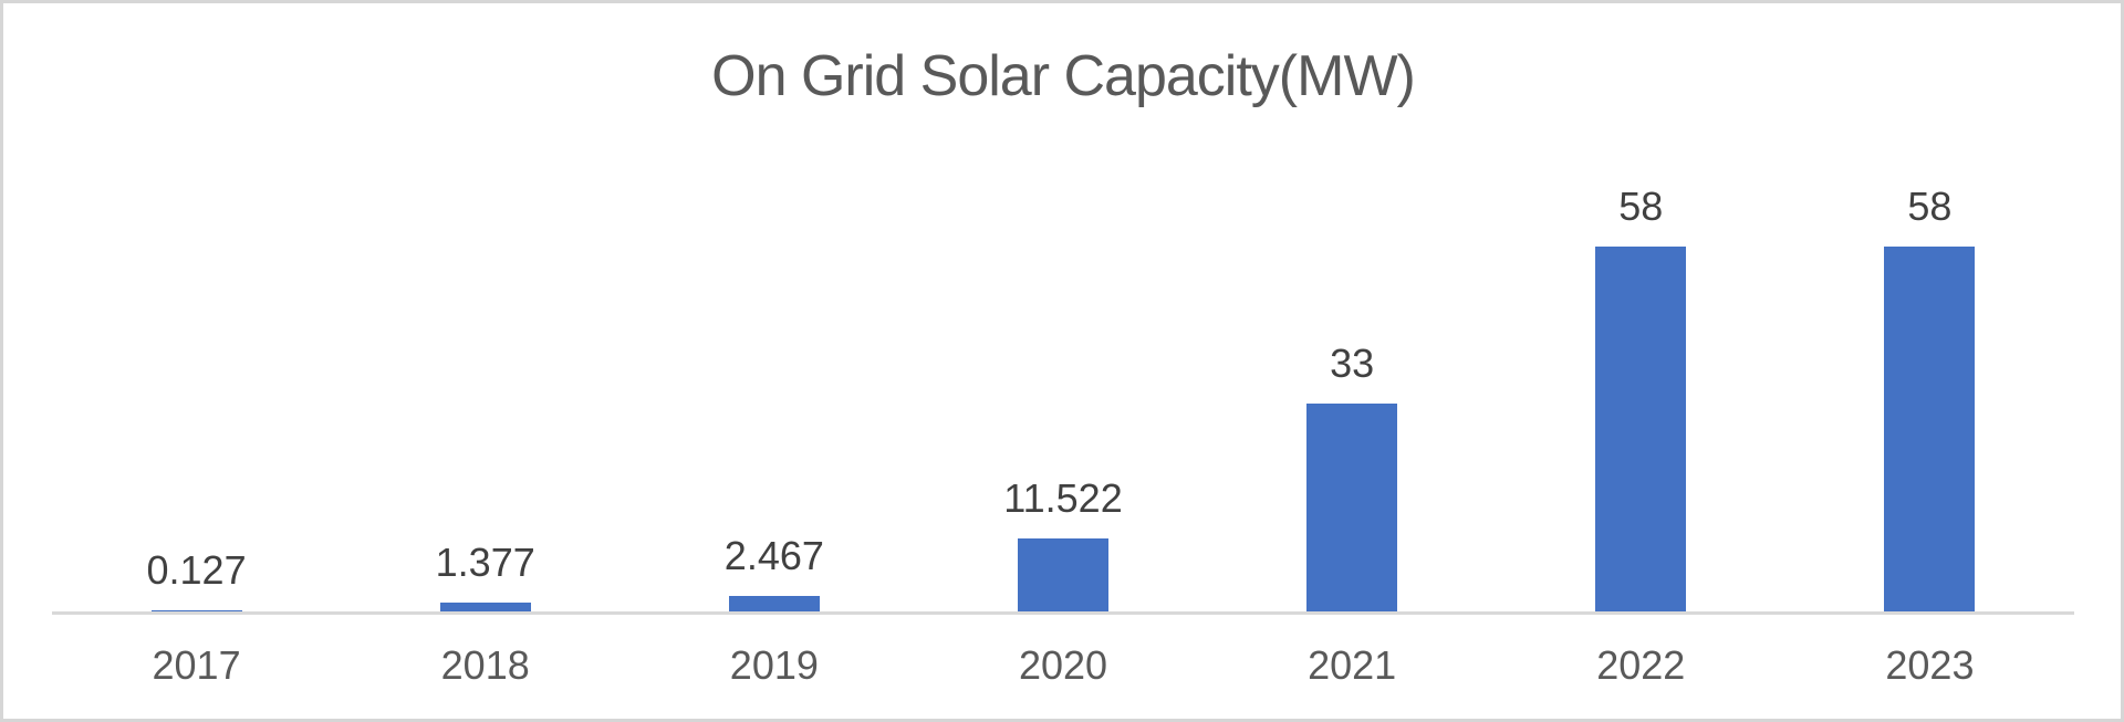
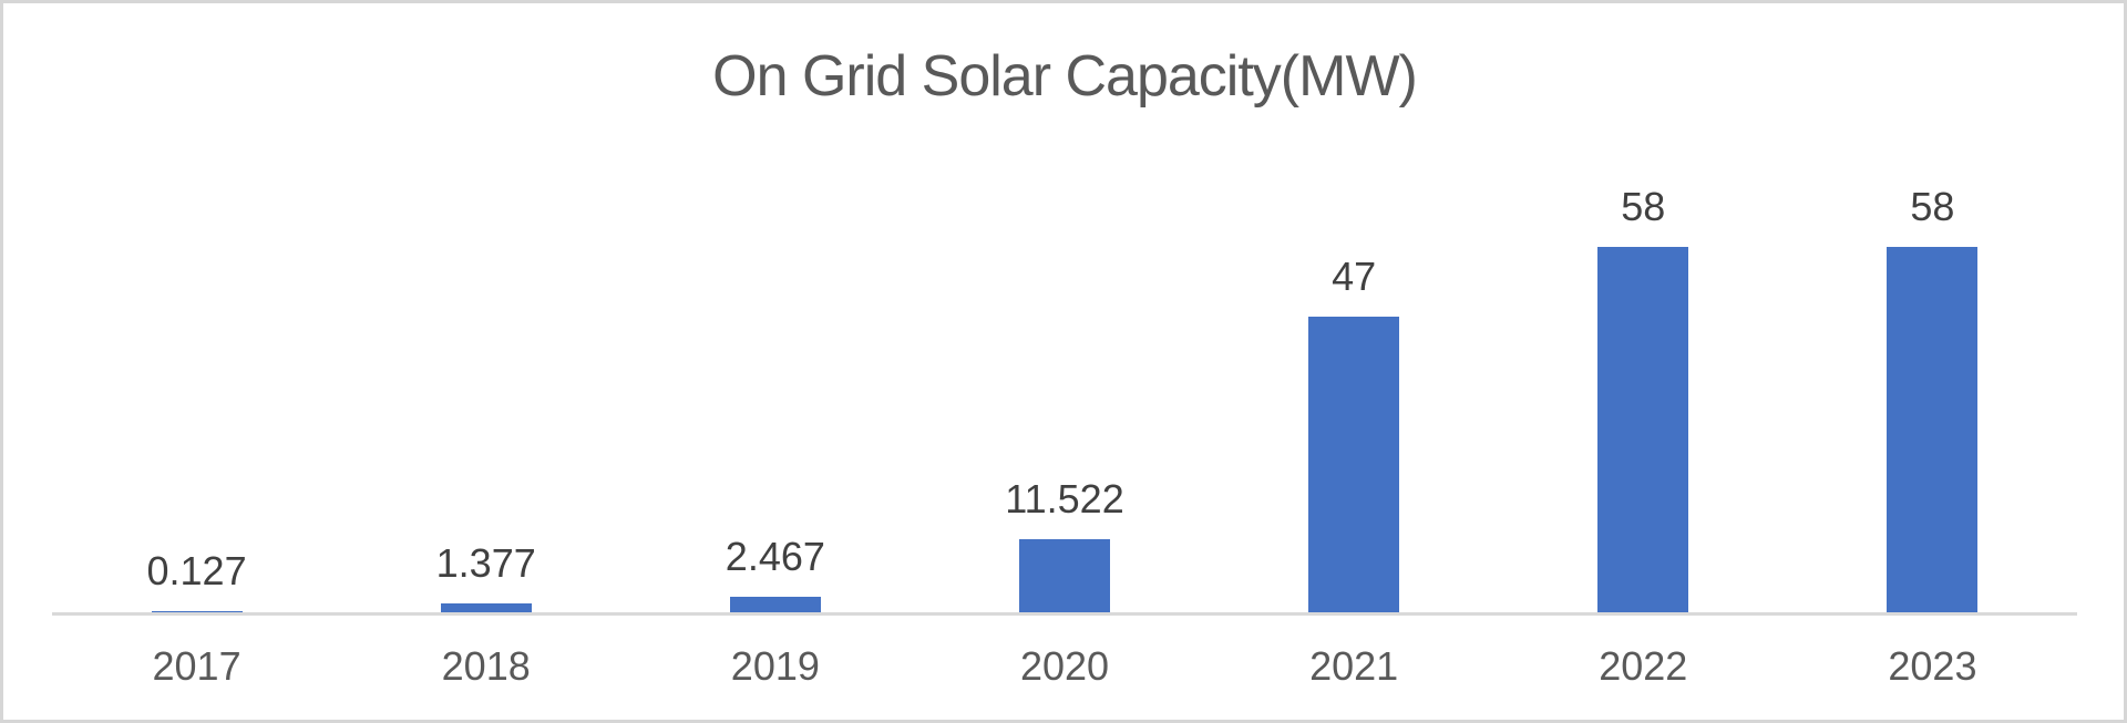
2021: 33 -> 47
